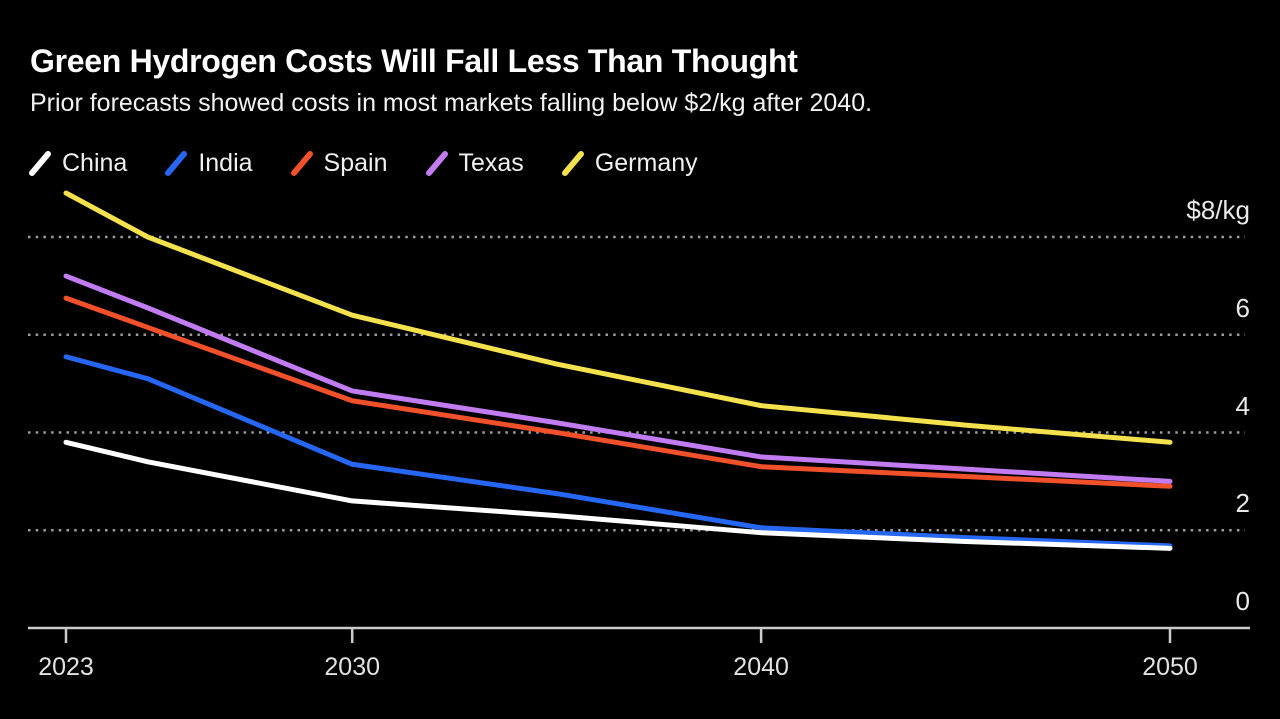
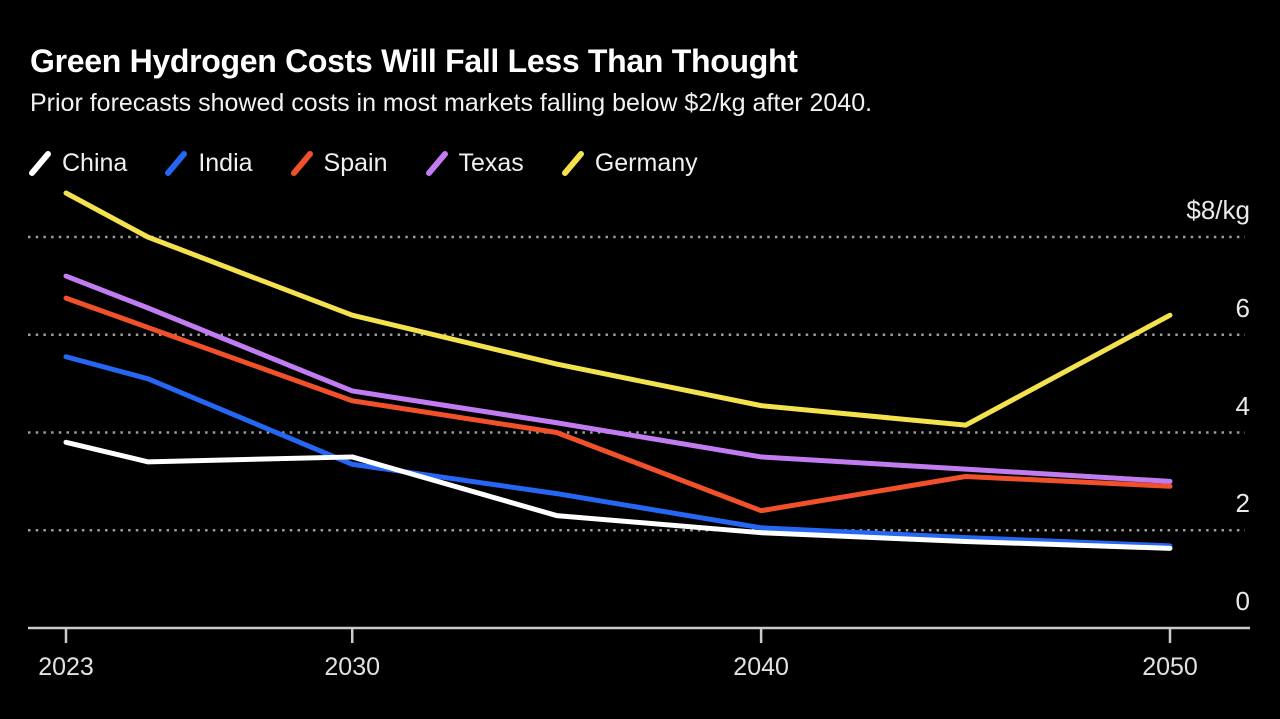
China/2030: 2.6 -> 3.5
Spain/2040: 3.3 -> 2.4
Germany/2050: 3.8 -> 6.4
